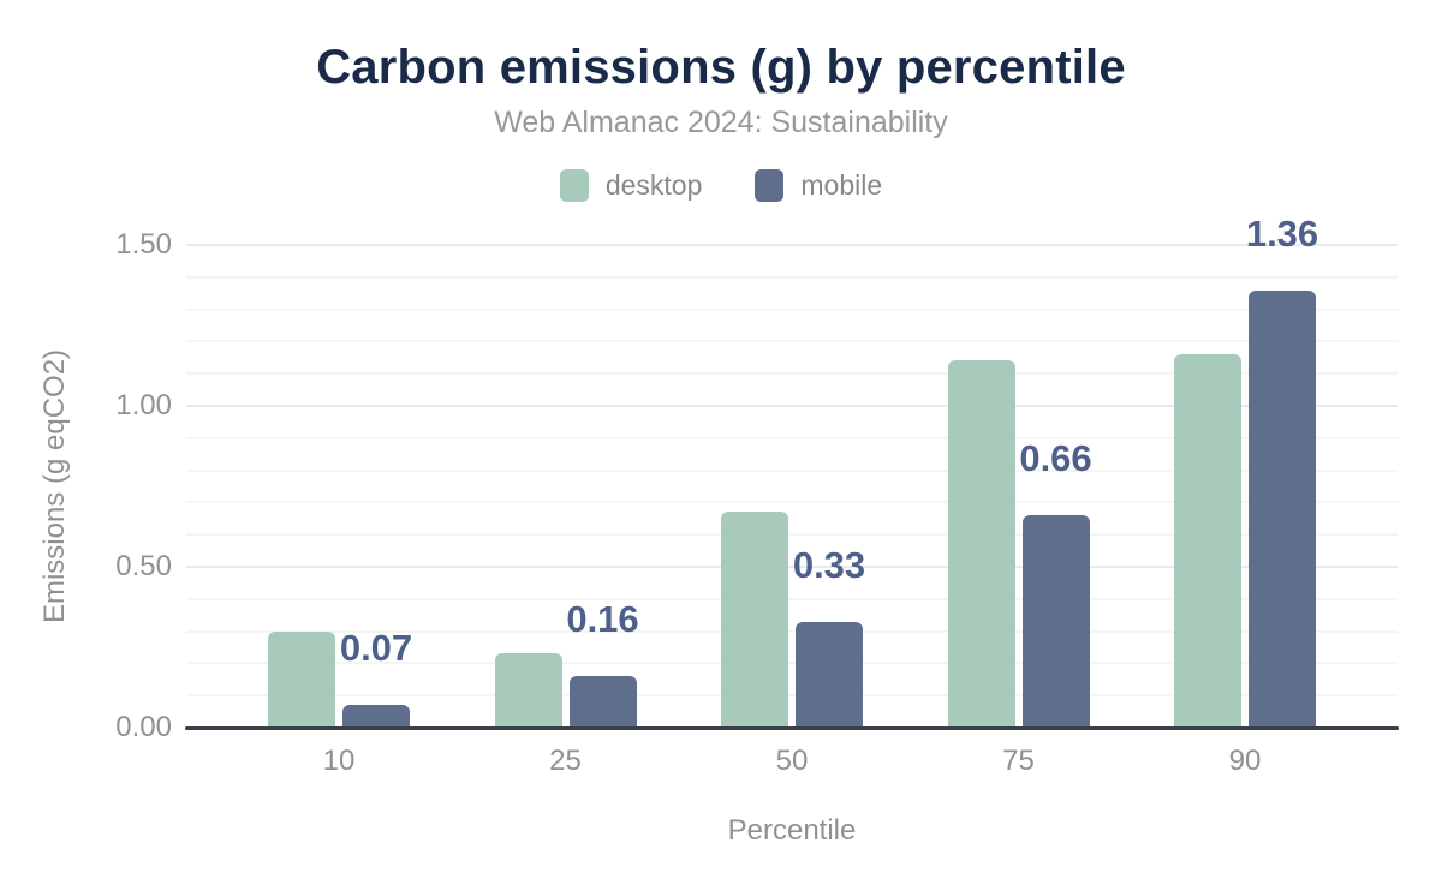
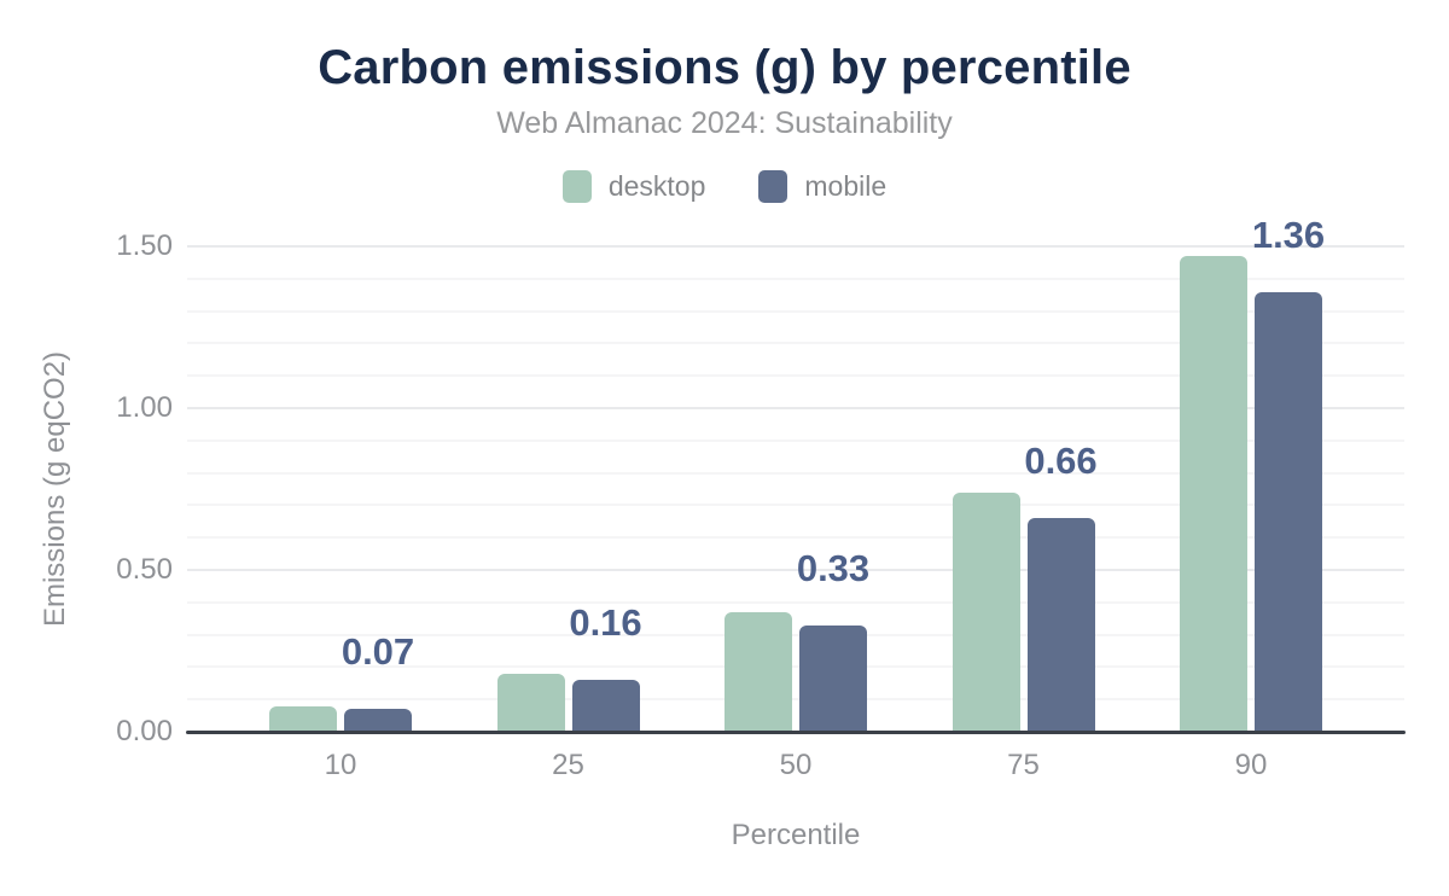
desktop/10: 0.30 -> 0.08
desktop/25: 0.23 -> 0.18
desktop/50: 0.67 -> 0.37
desktop/75: 1.14 -> 0.74
desktop/90: 1.16 -> 1.47
